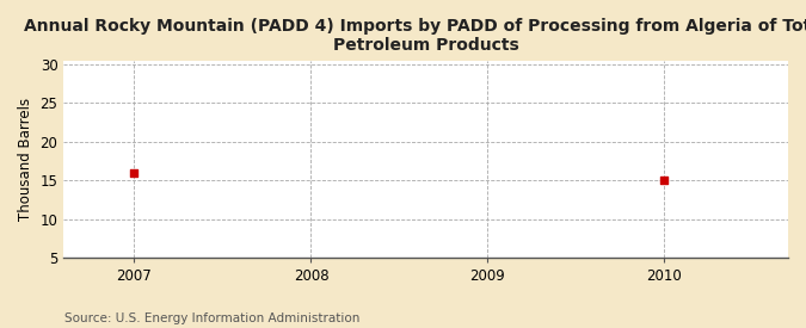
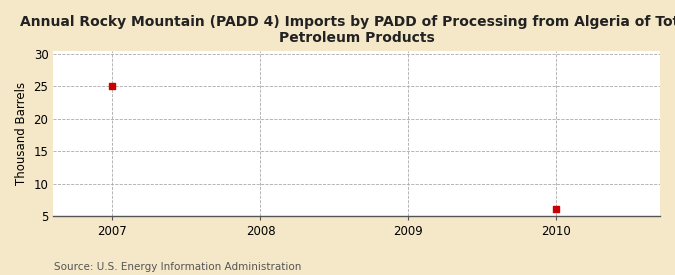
2007: 16 -> 25
2010: 15 -> 6
